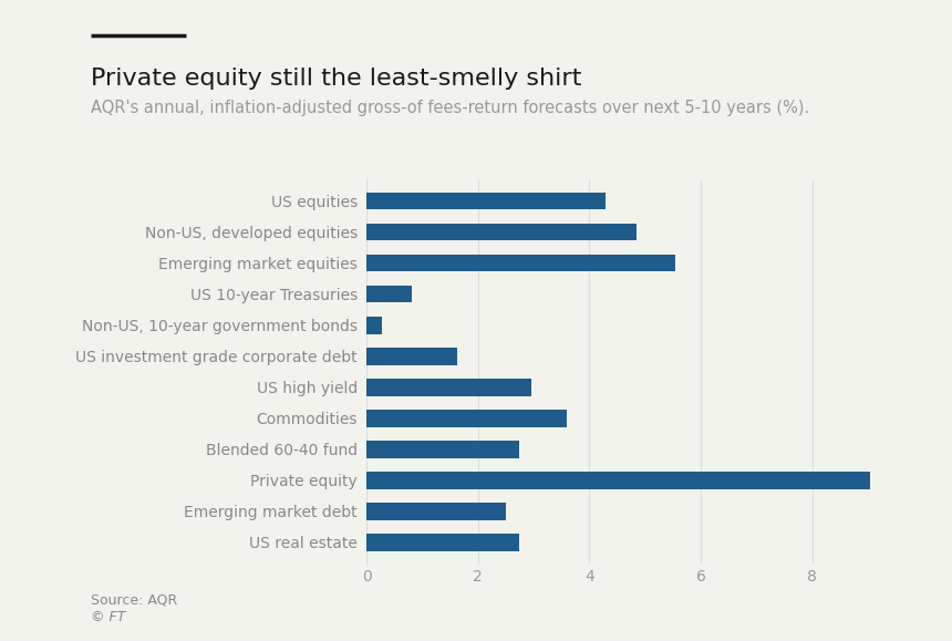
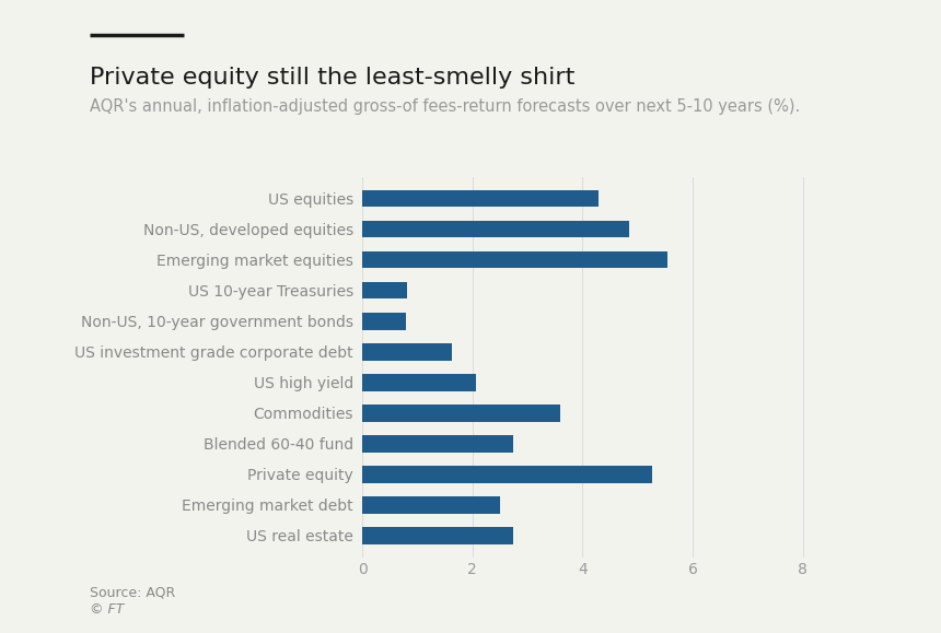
Non-US, 10-year government bonds: 0.28 -> 0.80
US high yield: 2.95 -> 2.06
Private equity: 9.05 -> 5.26
